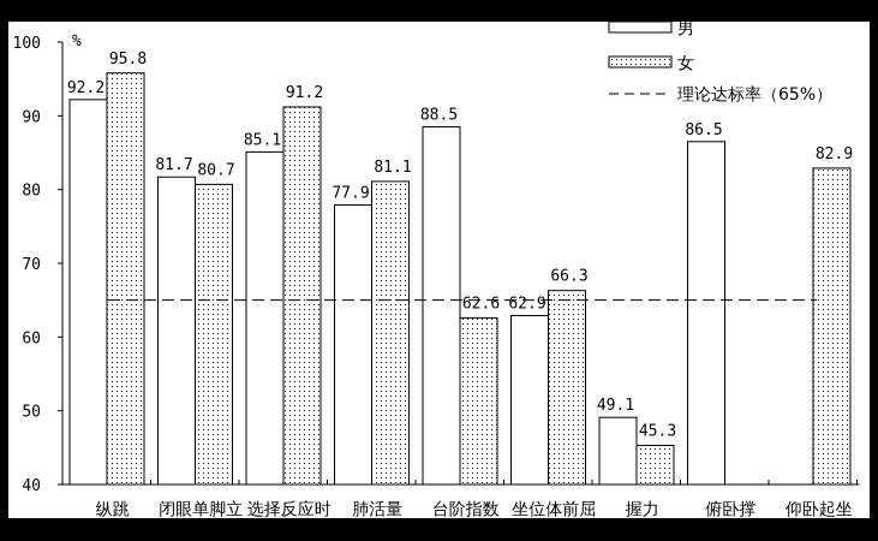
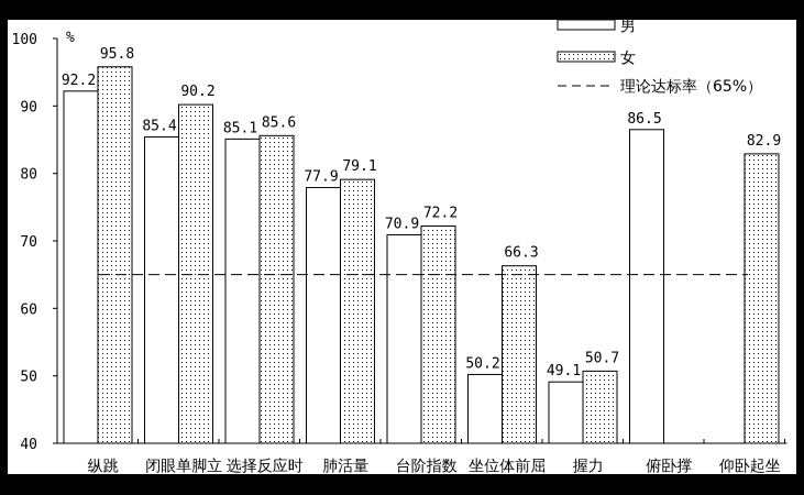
男/闭眼单脚立: 81.7 -> 85.4
女/闭眼单脚立: 80.7 -> 90.2
女/选择反应时: 91.2 -> 85.6
女/肺活量: 81.1 -> 79.1
男/台阶指数: 88.5 -> 70.9
女/台阶指数: 62.6 -> 72.2
男/坐位体前屈: 62.9 -> 50.2
女/握力: 45.3 -> 50.7
